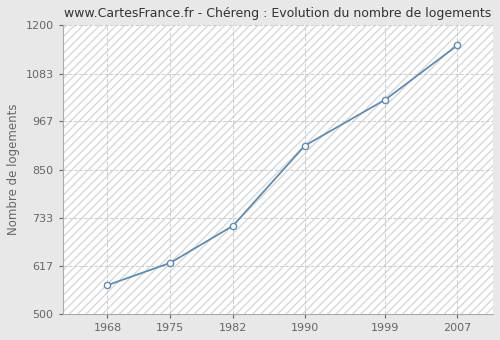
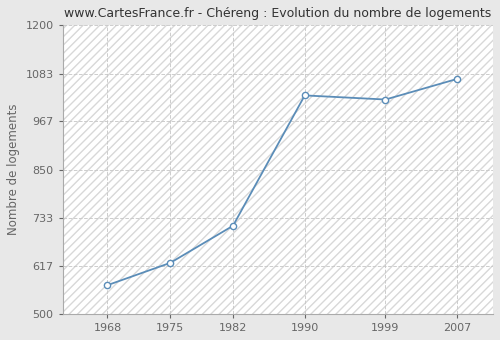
1990: 908 -> 1030
2007: 1151 -> 1070
